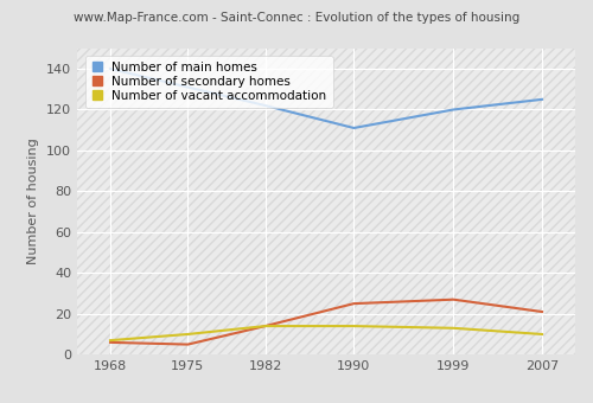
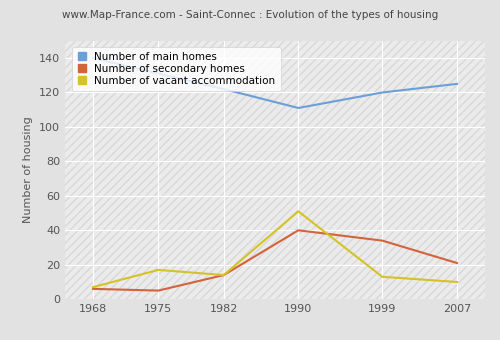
Number of vacant accommodation/1975: 10 -> 17
Number of secondary homes/1990: 25 -> 40
Number of vacant accommodation/1990: 14 -> 51
Number of secondary homes/1999: 27 -> 34
